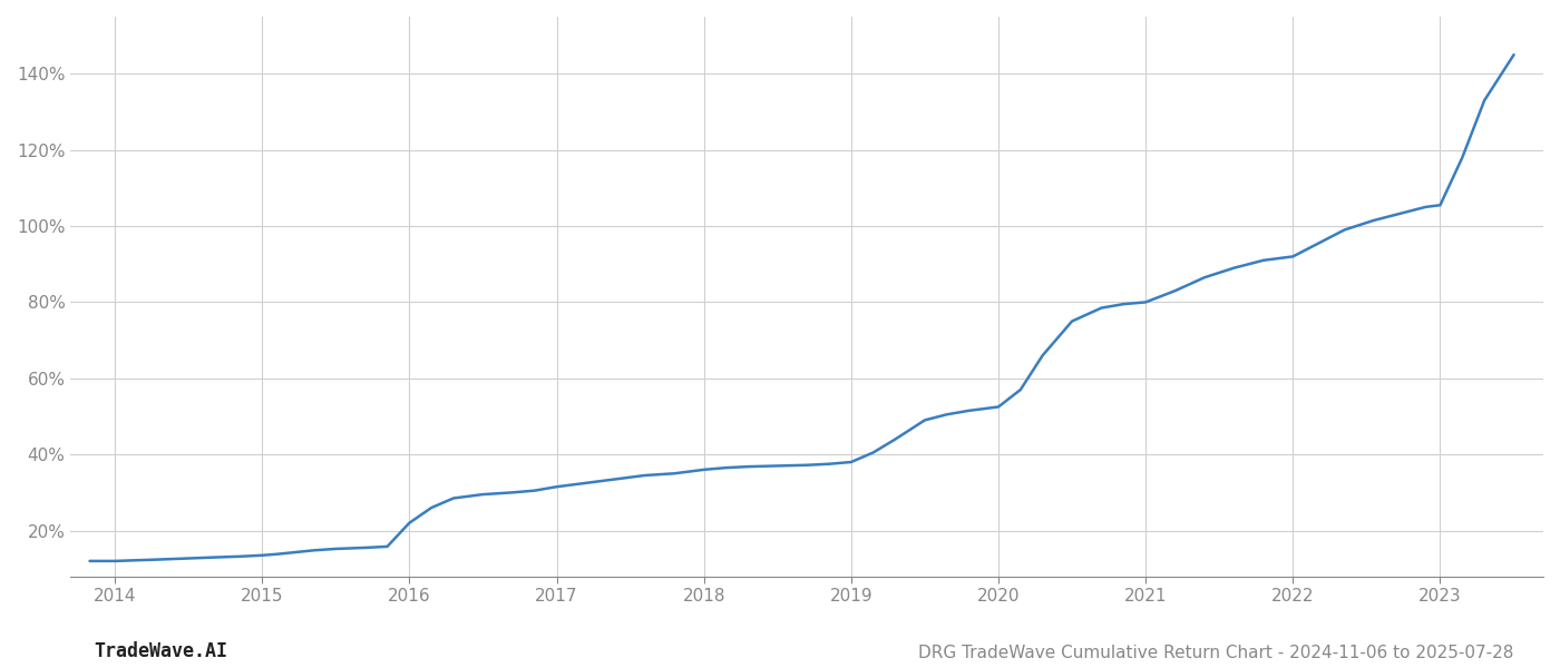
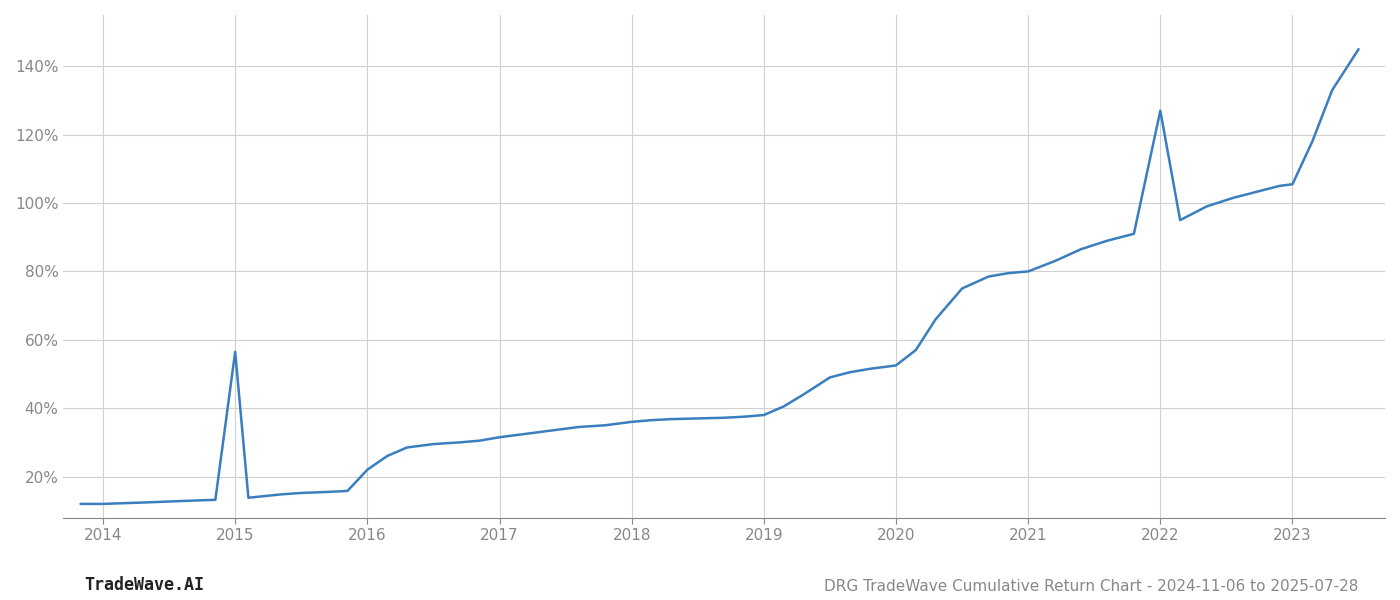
2015: 13.5% -> 56.5%
2022: 92.0% -> 127.0%
